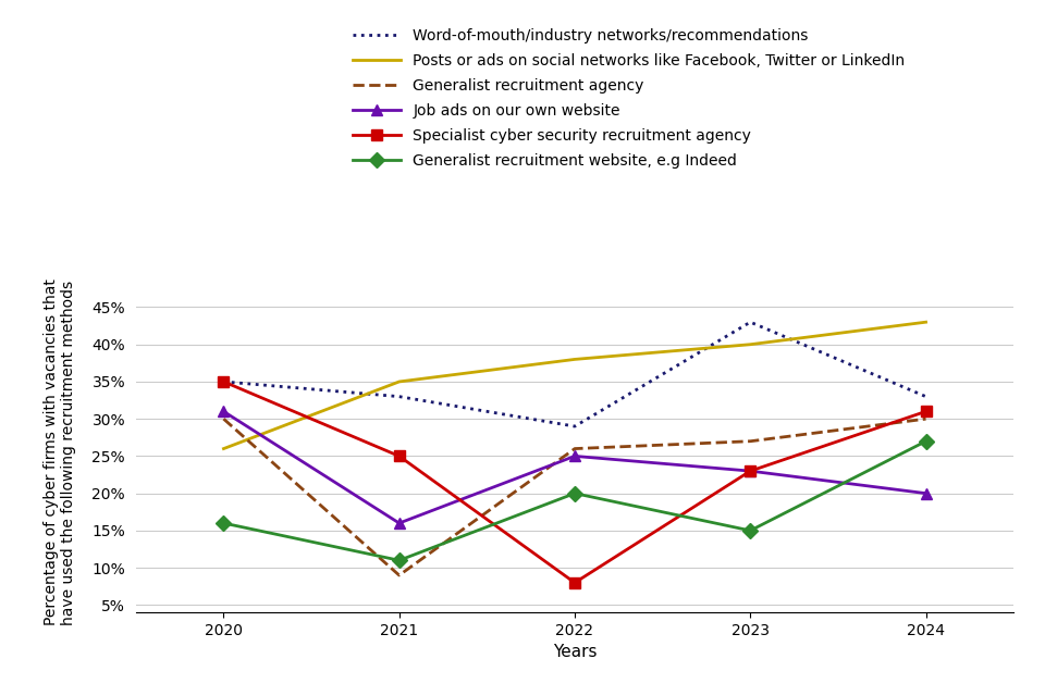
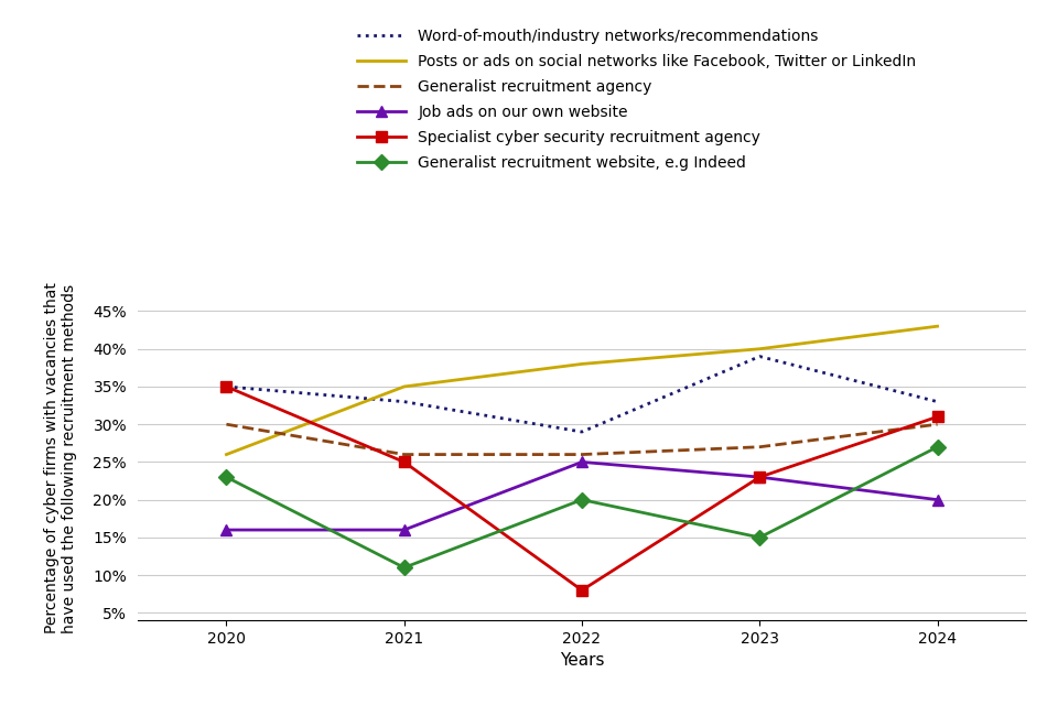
Job ads on our own website/2020: 31% -> 16%
Generalist recruitment website, e.g Indeed/2020: 16% -> 23%
Generalist recruitment agency/2021: 9% -> 26%
Word-of-mouth/industry networks/recommendations/2023: 43% -> 39%
